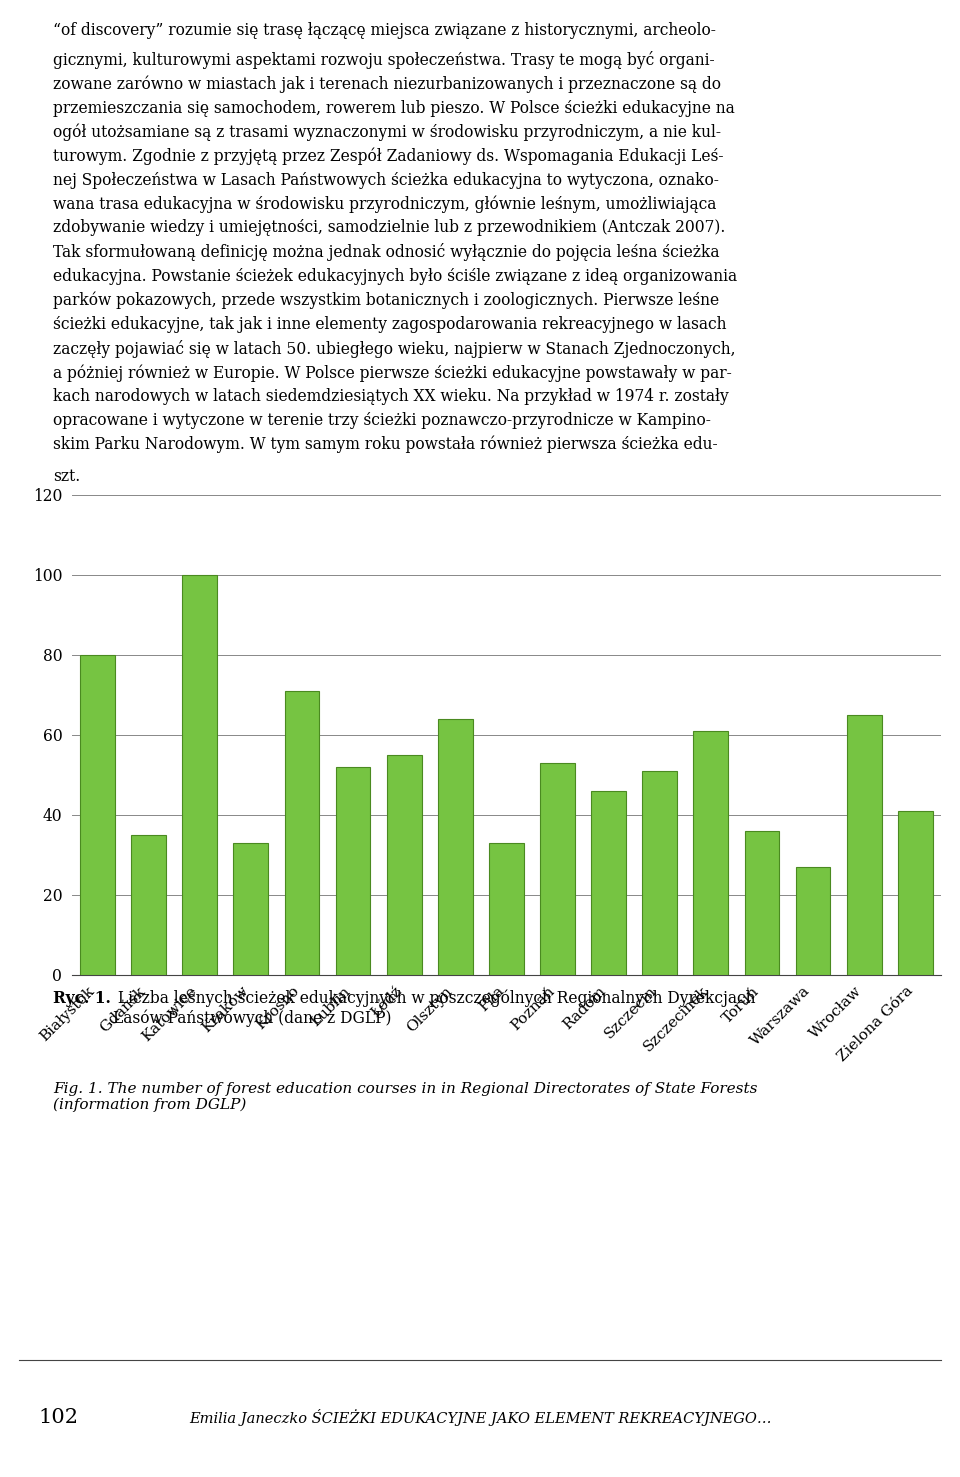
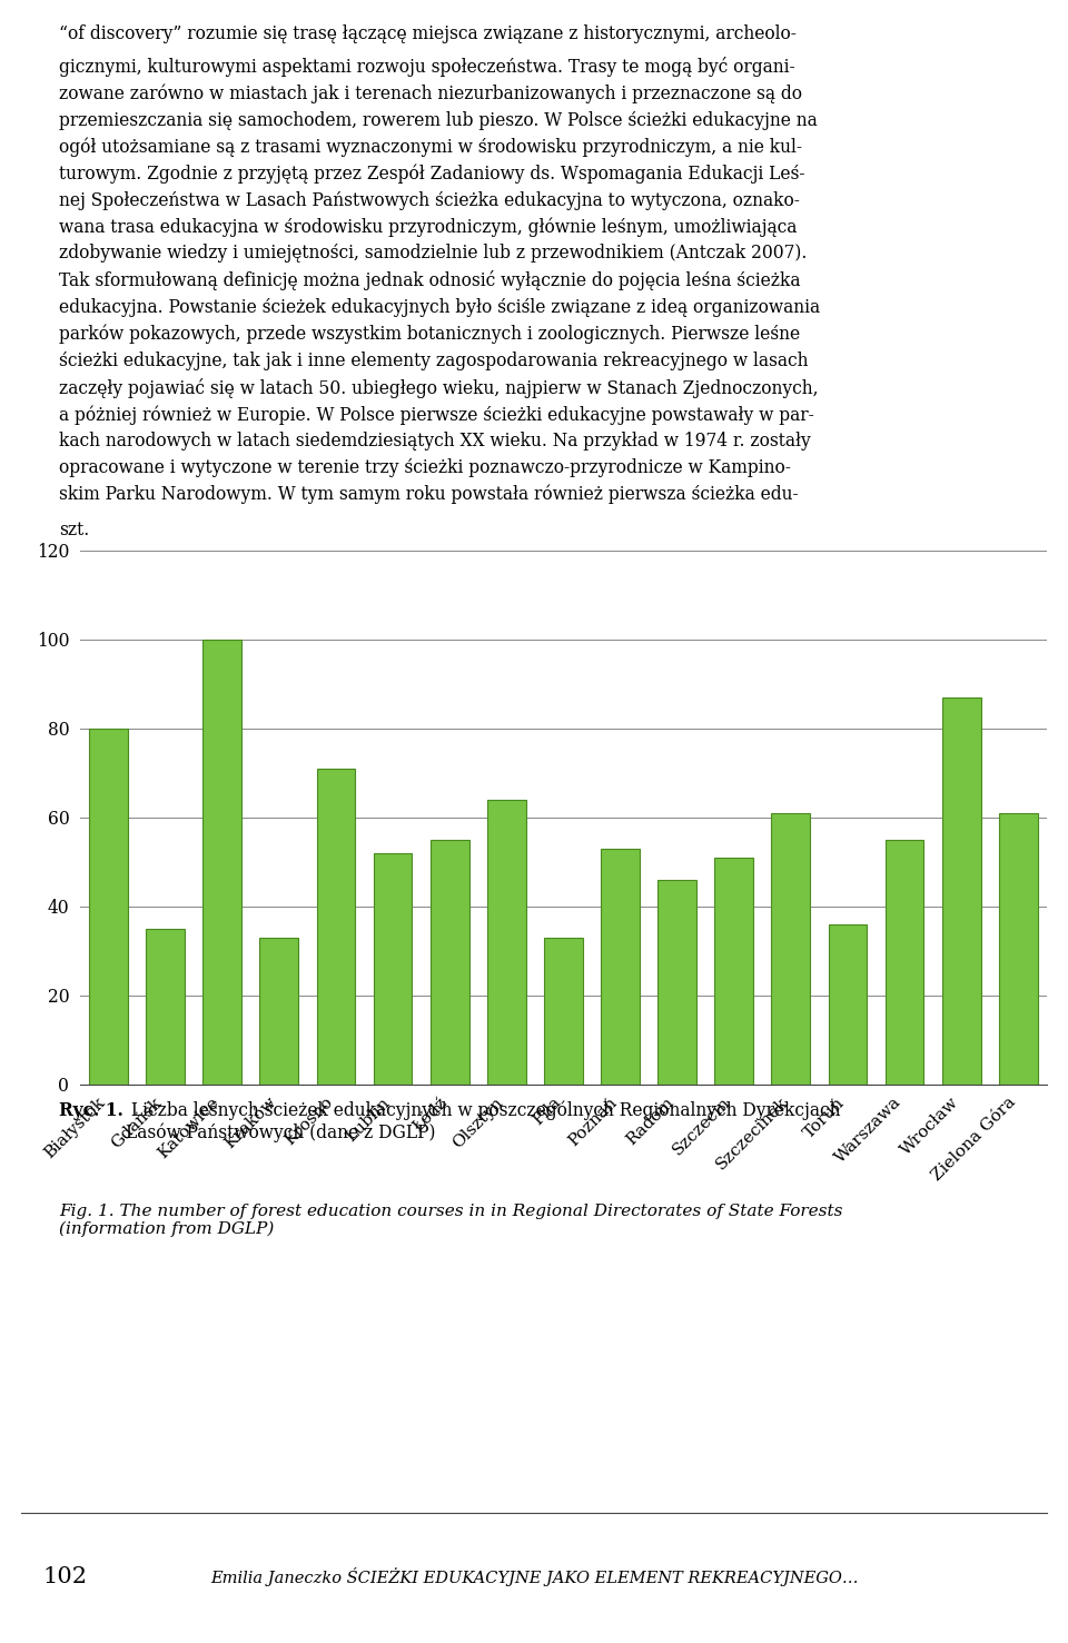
Warszawa: 27 -> 55
Wrocław: 65 -> 87
Zielona Góra: 41 -> 61
